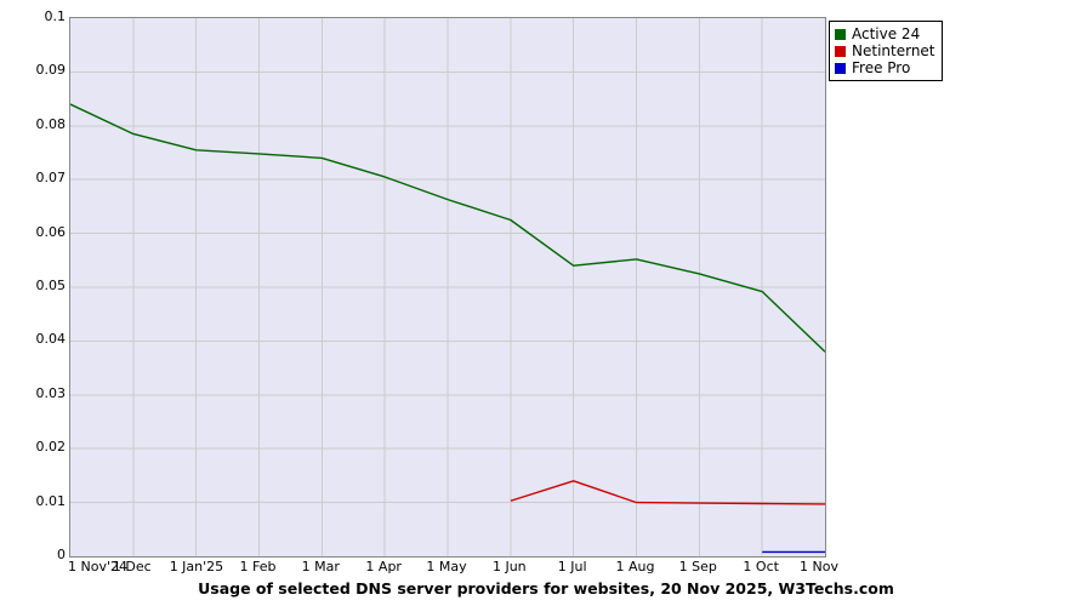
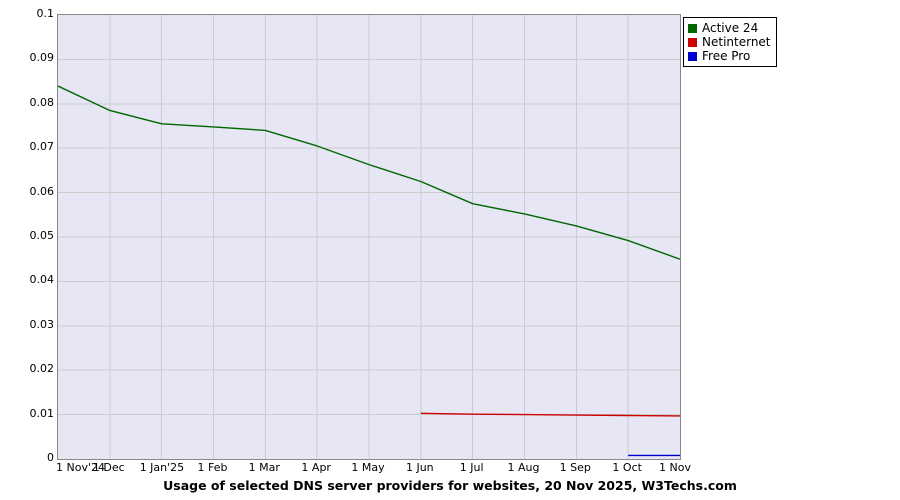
Active 24/1 Jul: 0.054 -> 0.058
Netinternet/1 Jul: 0.014 -> 0.010
Active 24/1 Nov: 0.038 -> 0.045
